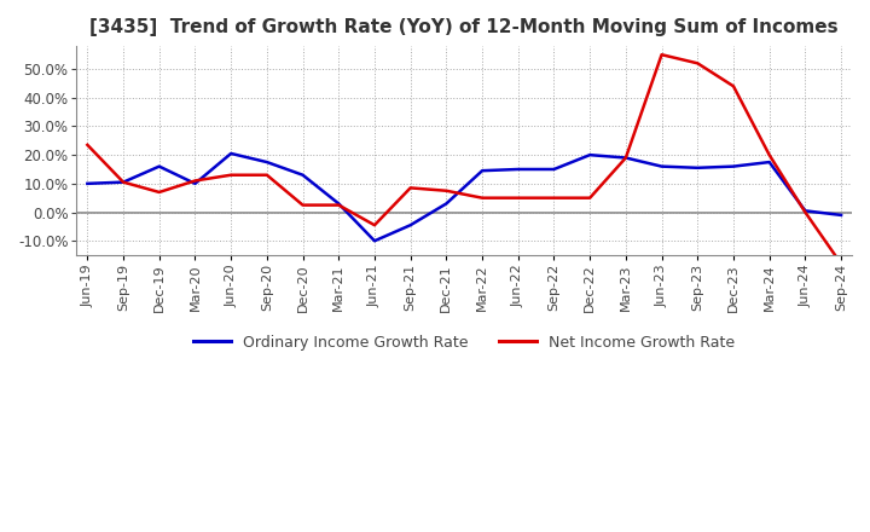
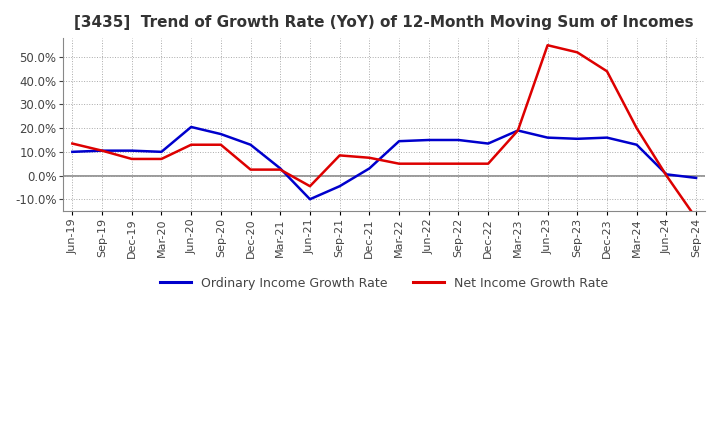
Net Income Growth Rate/Jun-19: 23.5% -> 13.5%
Ordinary Income Growth Rate/Dec-19: 16.0% -> 10.5%
Net Income Growth Rate/Mar-20: 11.0% -> 7.0%
Ordinary Income Growth Rate/Dec-22: 20.0% -> 13.5%
Ordinary Income Growth Rate/Mar-24: 17.5% -> 13.0%
